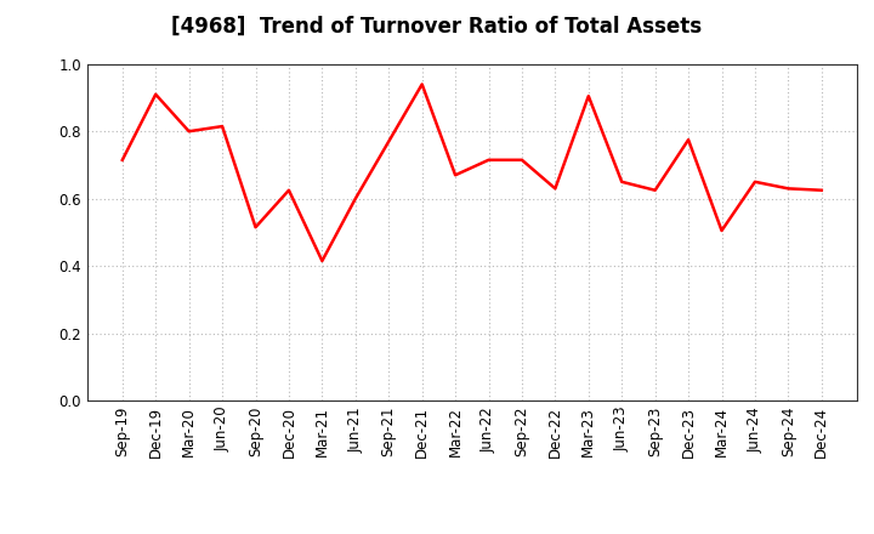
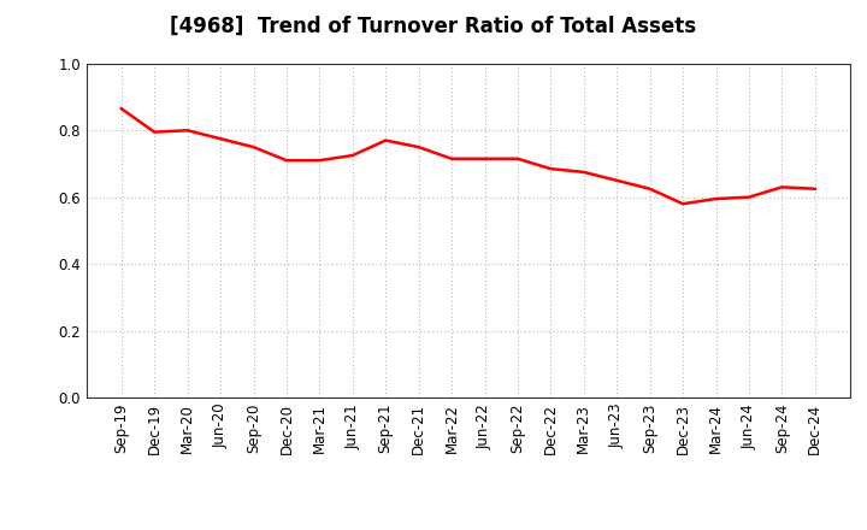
Sep-19: 0.715 -> 0.865
Dec-19: 0.910 -> 0.795
Jun-20: 0.815 -> 0.775
Sep-20: 0.515 -> 0.750
Dec-20: 0.625 -> 0.710
Mar-21: 0.415 -> 0.710
Jun-21: 0.600 -> 0.725
Dec-21: 0.940 -> 0.750
Mar-22: 0.670 -> 0.715
Dec-22: 0.630 -> 0.685
Mar-23: 0.905 -> 0.675
Dec-23: 0.775 -> 0.580
Mar-24: 0.505 -> 0.595
Jun-24: 0.650 -> 0.600
